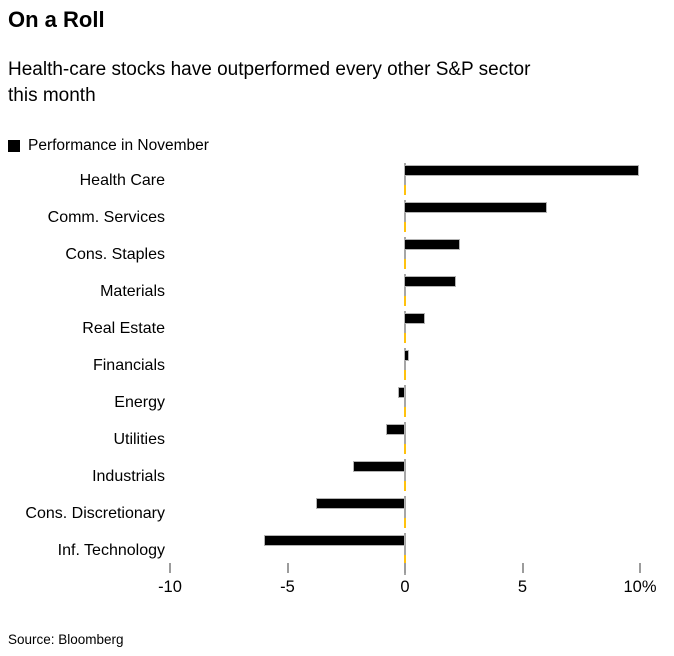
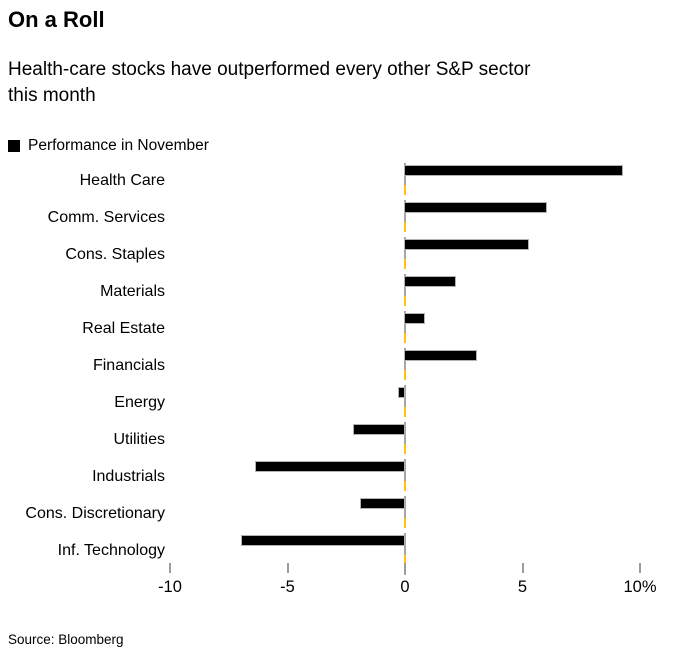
Health Care: 10.0% -> 9.3%
Cons. Staples: 2.4% -> 5.3%
Financials: 0.2% -> 3.1%
Utilities: -0.8% -> -2.2%
Industrials: -2.2% -> -6.4%
Cons. Discretionary: -3.8% -> -1.9%
Inf. Technology: -6.0% -> -7.0%
